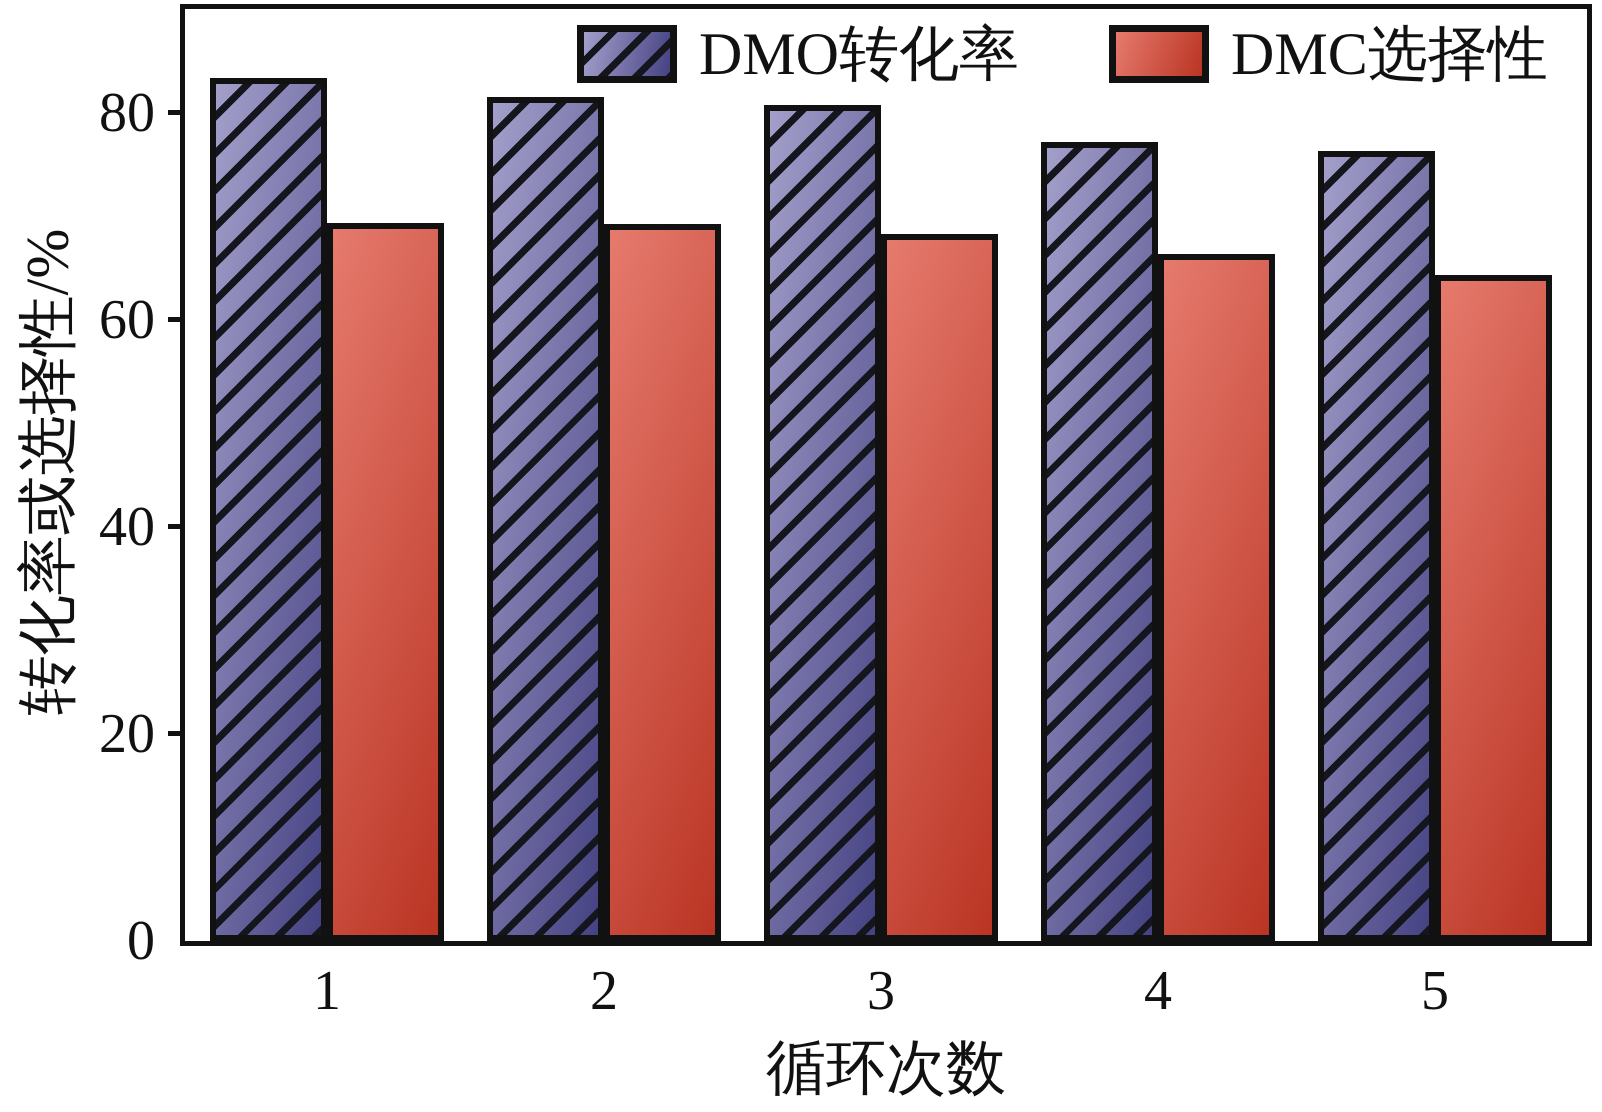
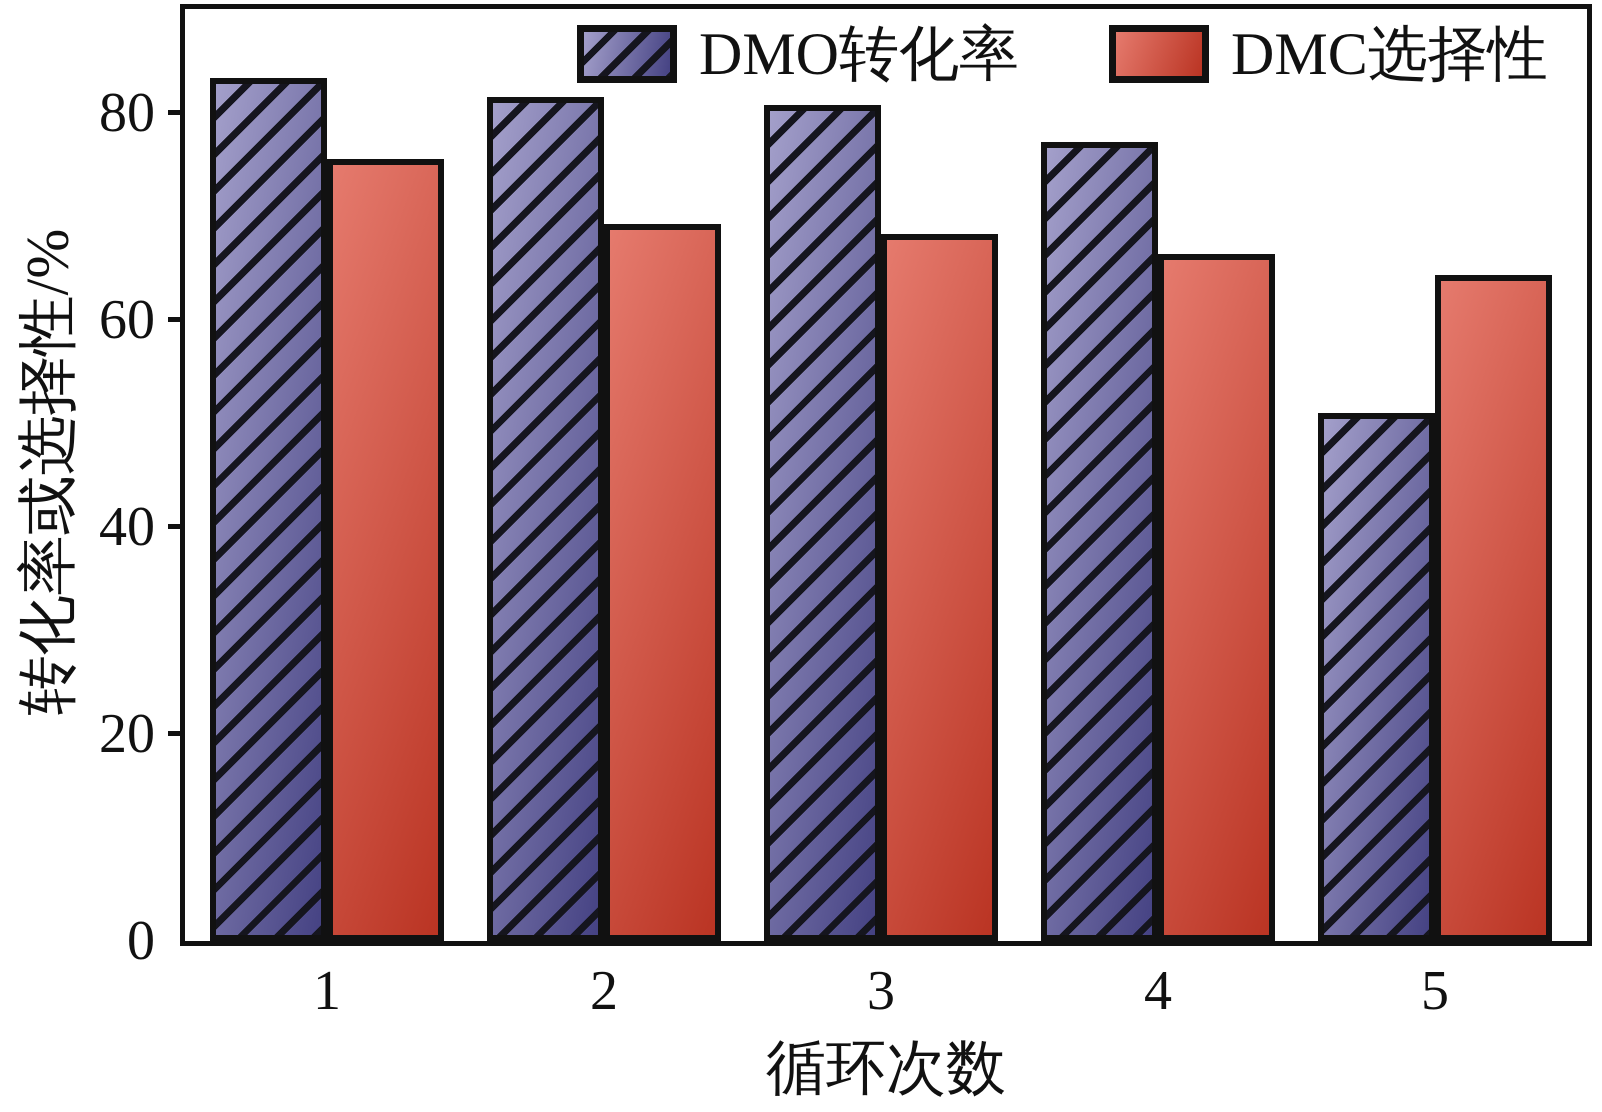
DMC选择性/1: 69.3 -> 75.5
DMO转化率/5: 76.3 -> 51.0
